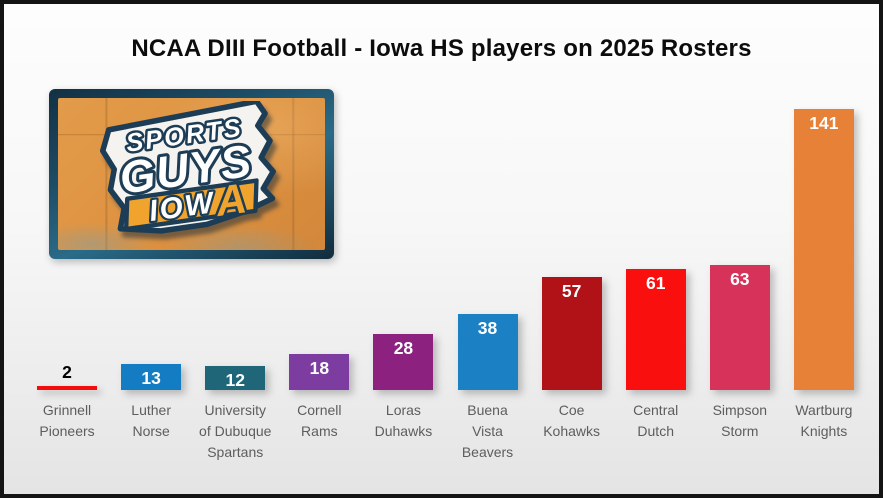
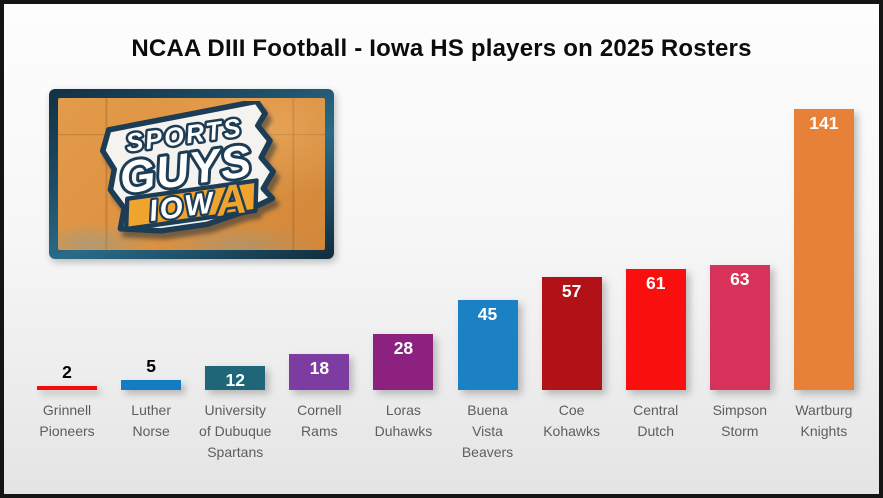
Luther Norse: 13 -> 5
Buena Vista Beavers: 38 -> 45
